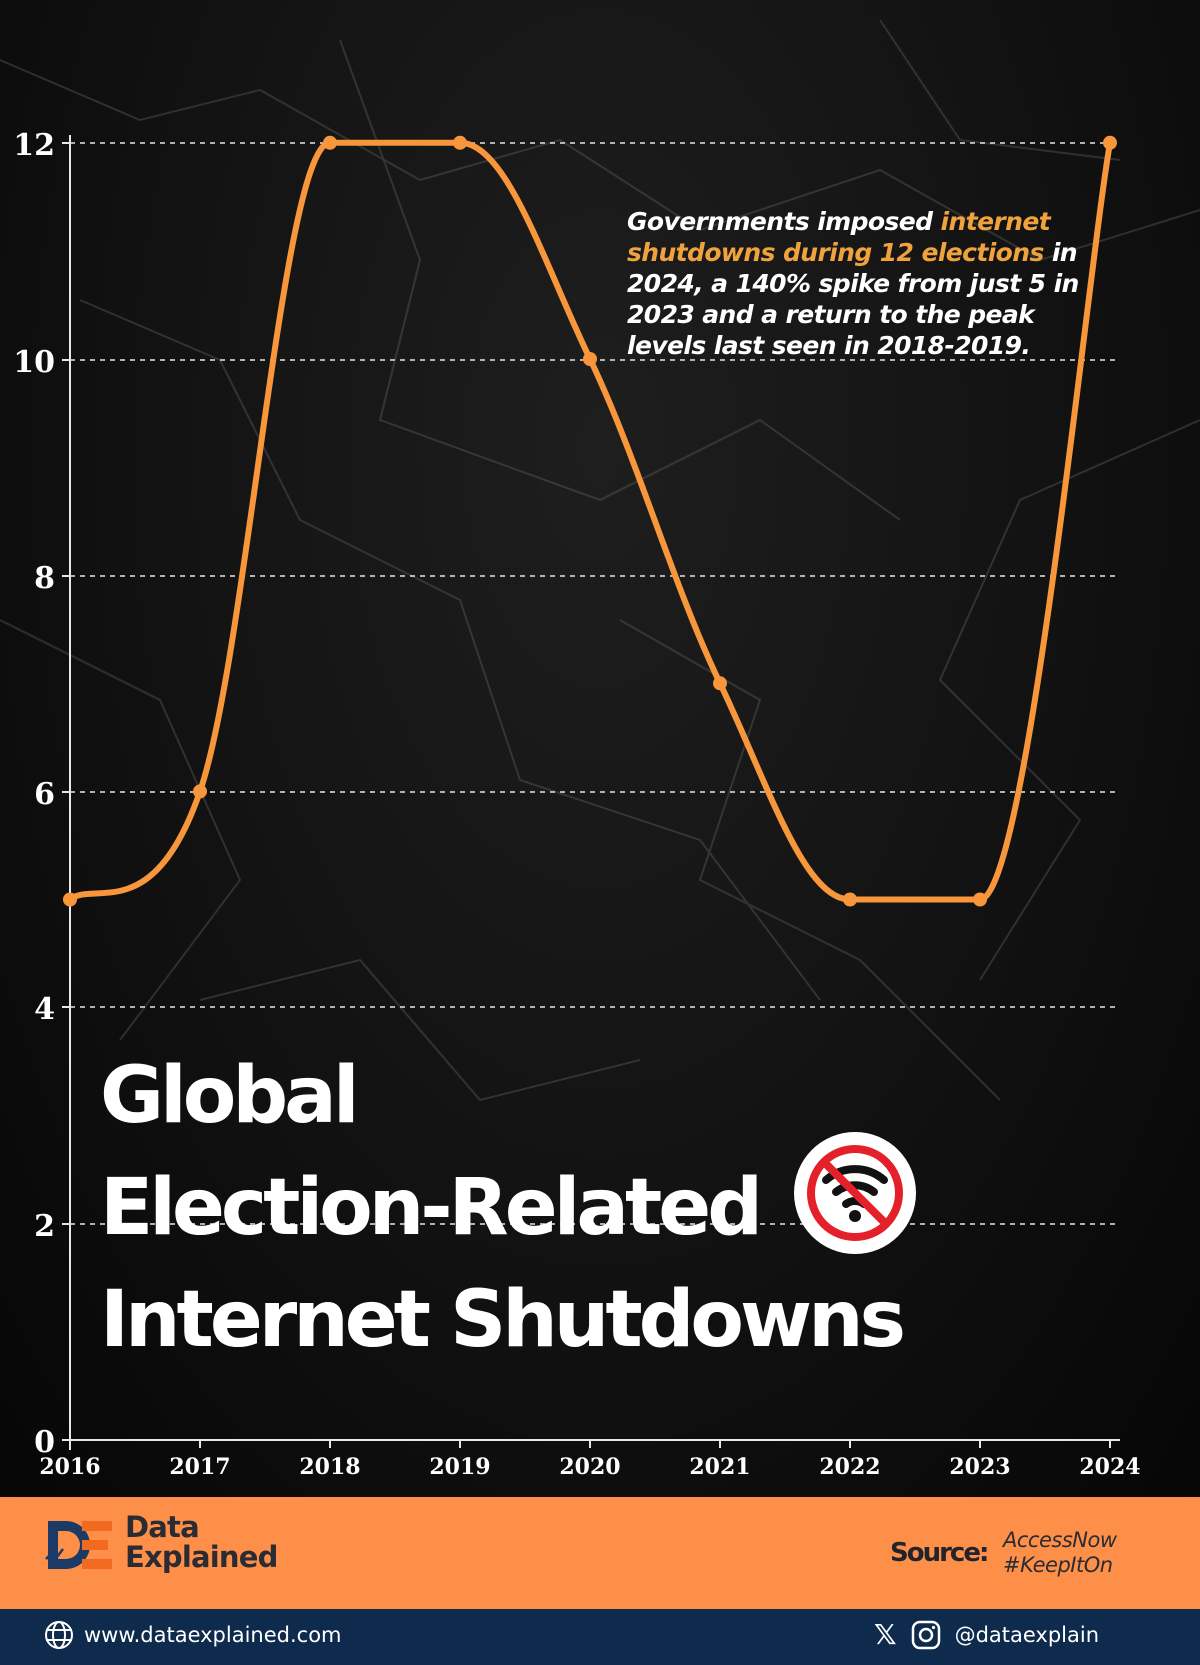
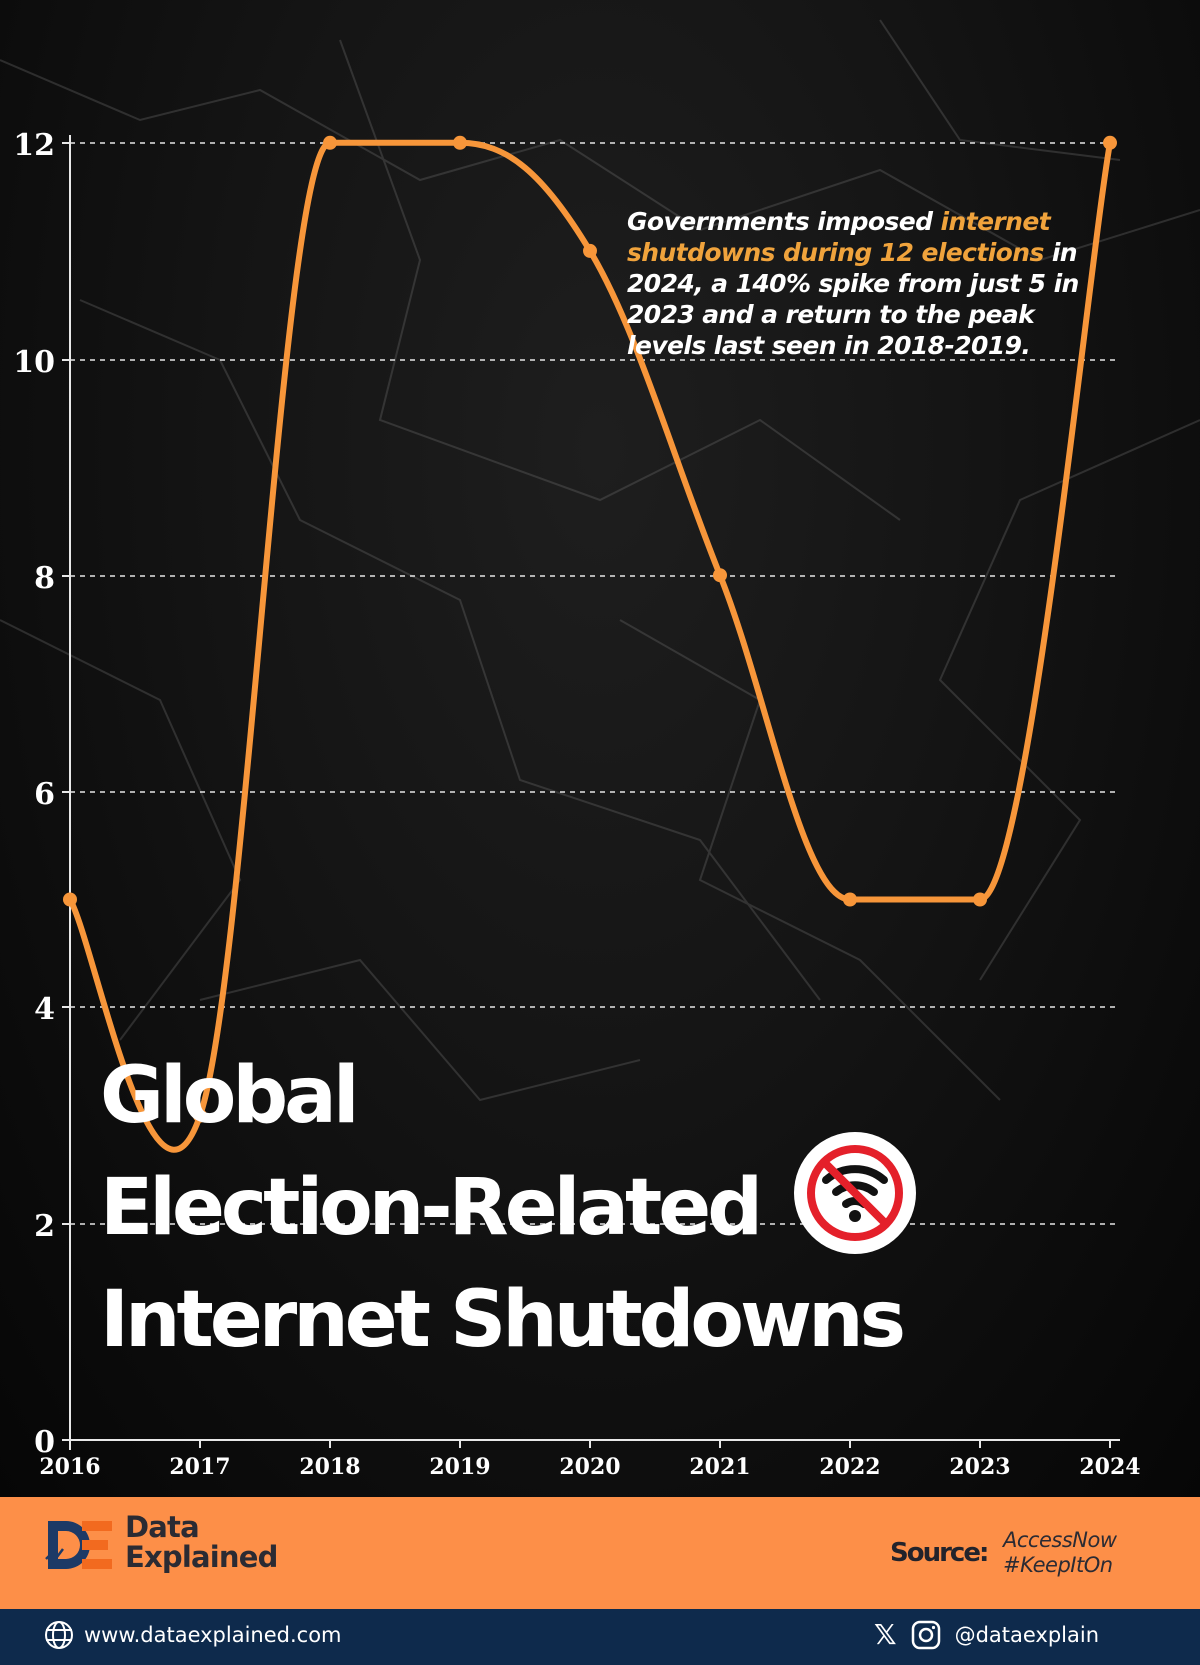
2017: 6 -> 3
2020: 10 -> 11
2021: 7 -> 8
